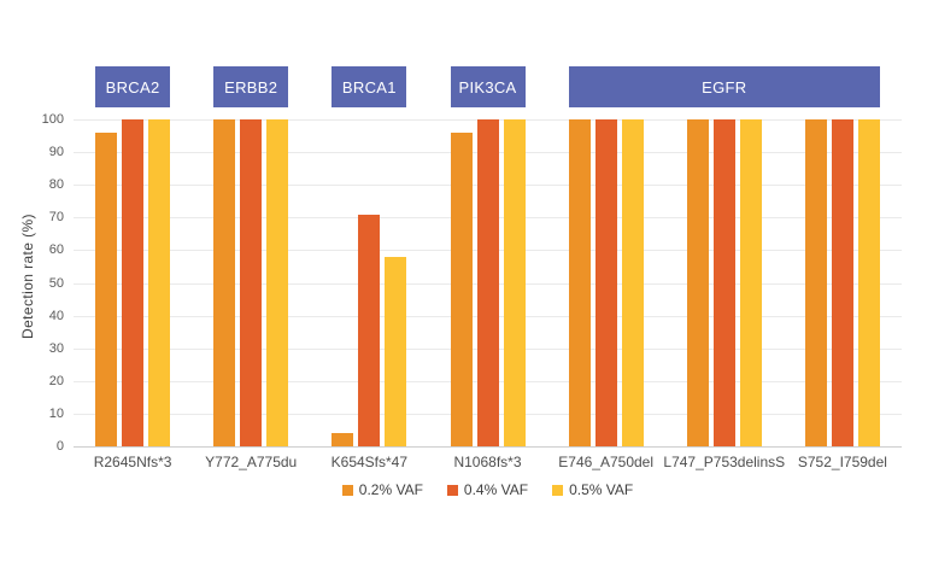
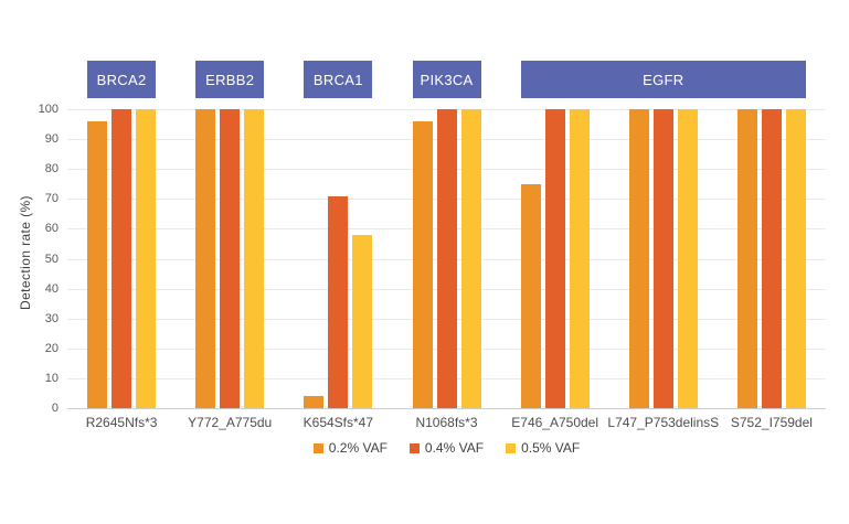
0.2% VAF/E746_A750del: 100 -> 75
